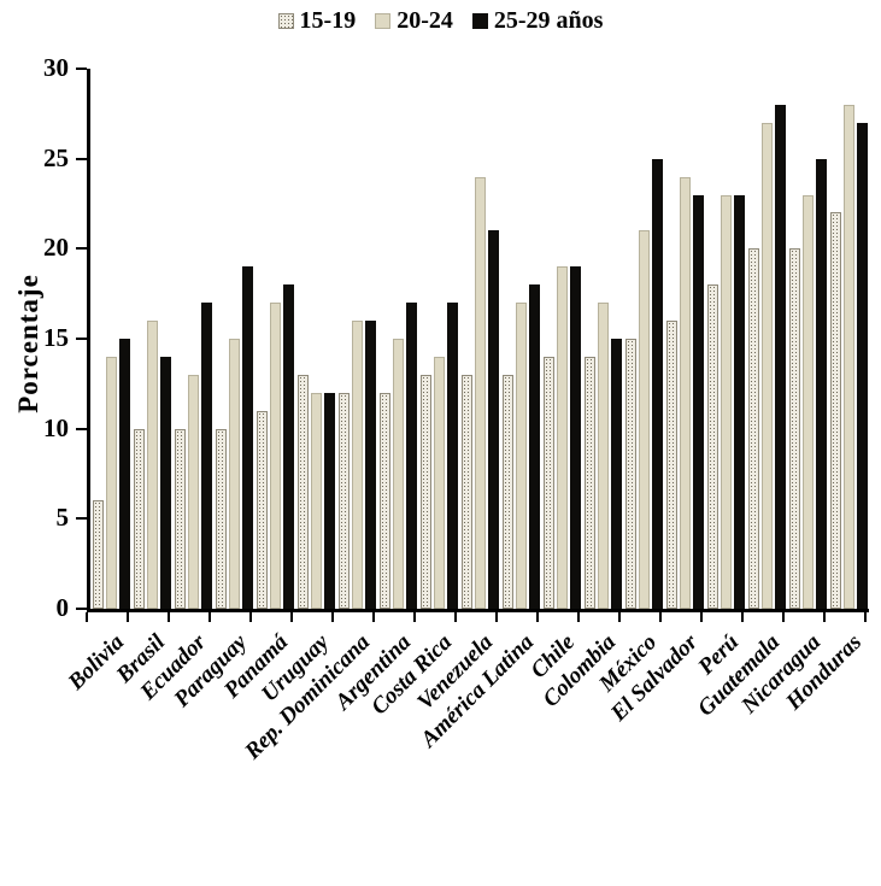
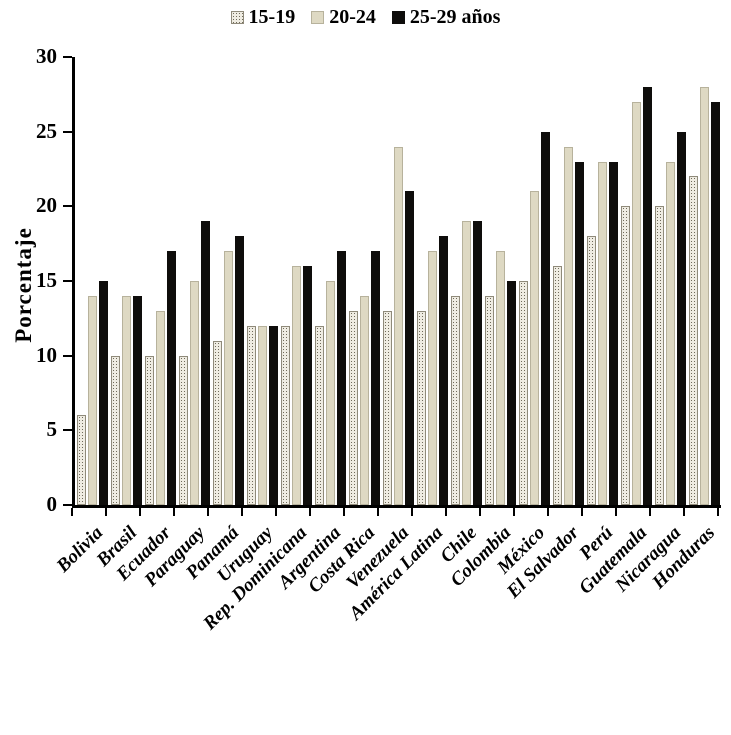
20-24/Brasil: 16 -> 14
15-19/Uruguay: 13 -> 12
